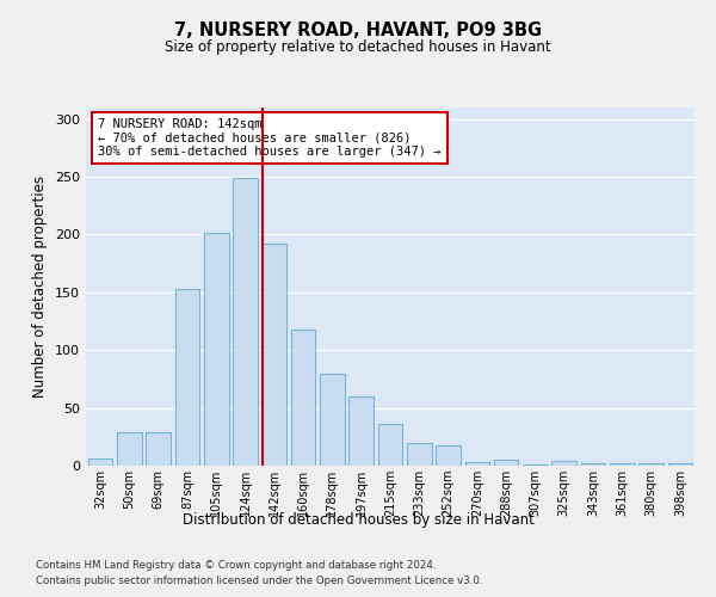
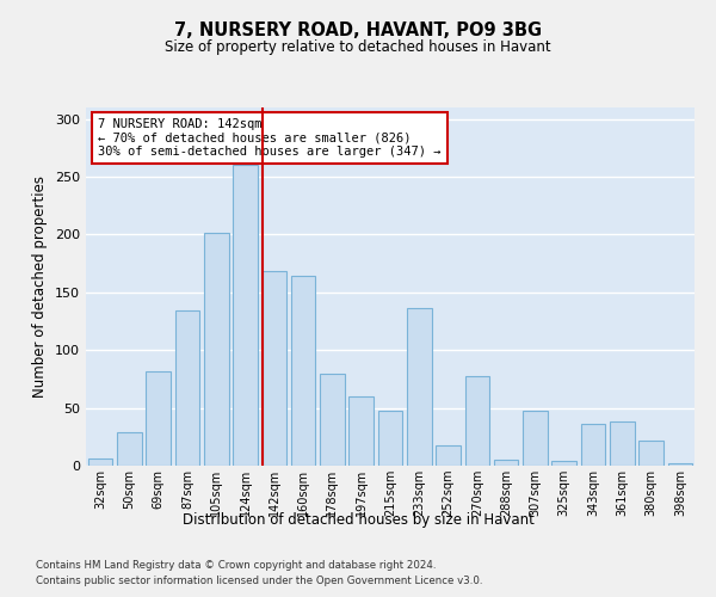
69sqm: 29 -> 82
87sqm: 153 -> 134
124sqm: 249 -> 260
142sqm: 192 -> 168
160sqm: 118 -> 164
215sqm: 36 -> 48
233sqm: 20 -> 136
270sqm: 3 -> 78
307sqm: 1 -> 48
343sqm: 2 -> 36
361sqm: 2 -> 38
380sqm: 2 -> 22
